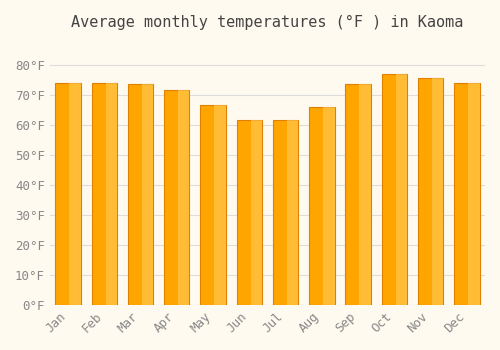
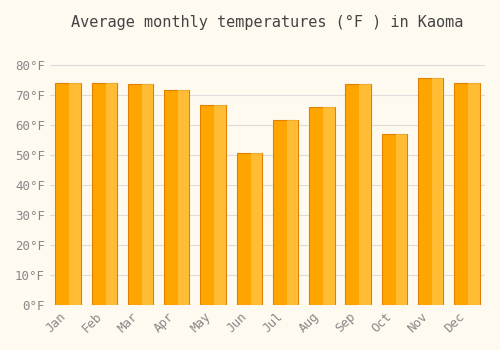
Jun: 61.5°F -> 50.5°F
Oct: 77.0°F -> 57.0°F
